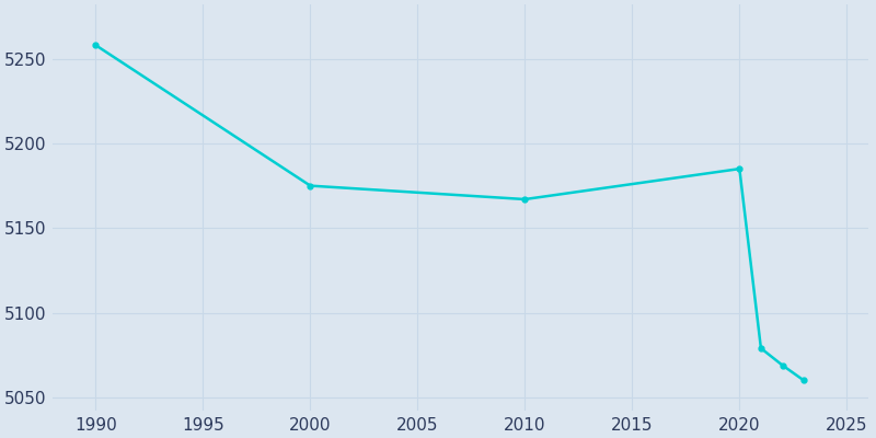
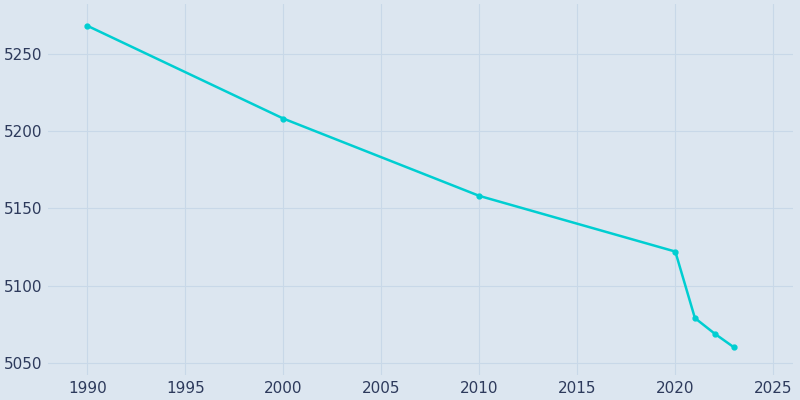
1990: 5258 -> 5268
2000: 5175 -> 5208
2010: 5167 -> 5158
2020: 5185 -> 5122
